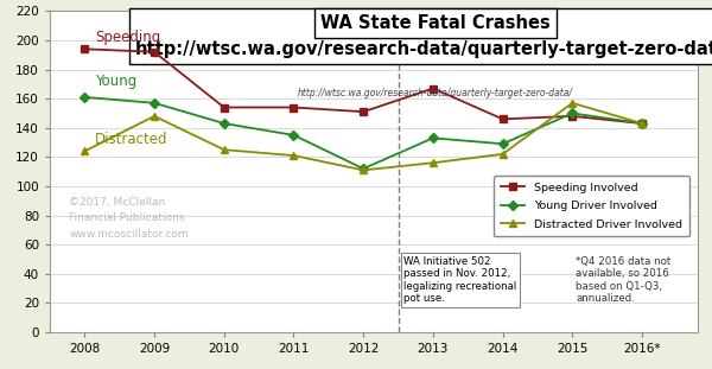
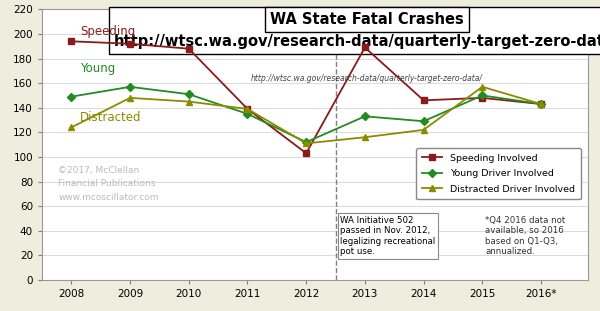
Young Driver Involved/2008: 161 -> 149
Speeding Involved/2010: 154 -> 188
Young Driver Involved/2010: 143 -> 151
Distracted Driver Involved/2010: 125 -> 145
Speeding Involved/2011: 154 -> 139
Distracted Driver Involved/2011: 121 -> 139
Speeding Involved/2012: 151 -> 103
Speeding Involved/2013: 167 -> 189
